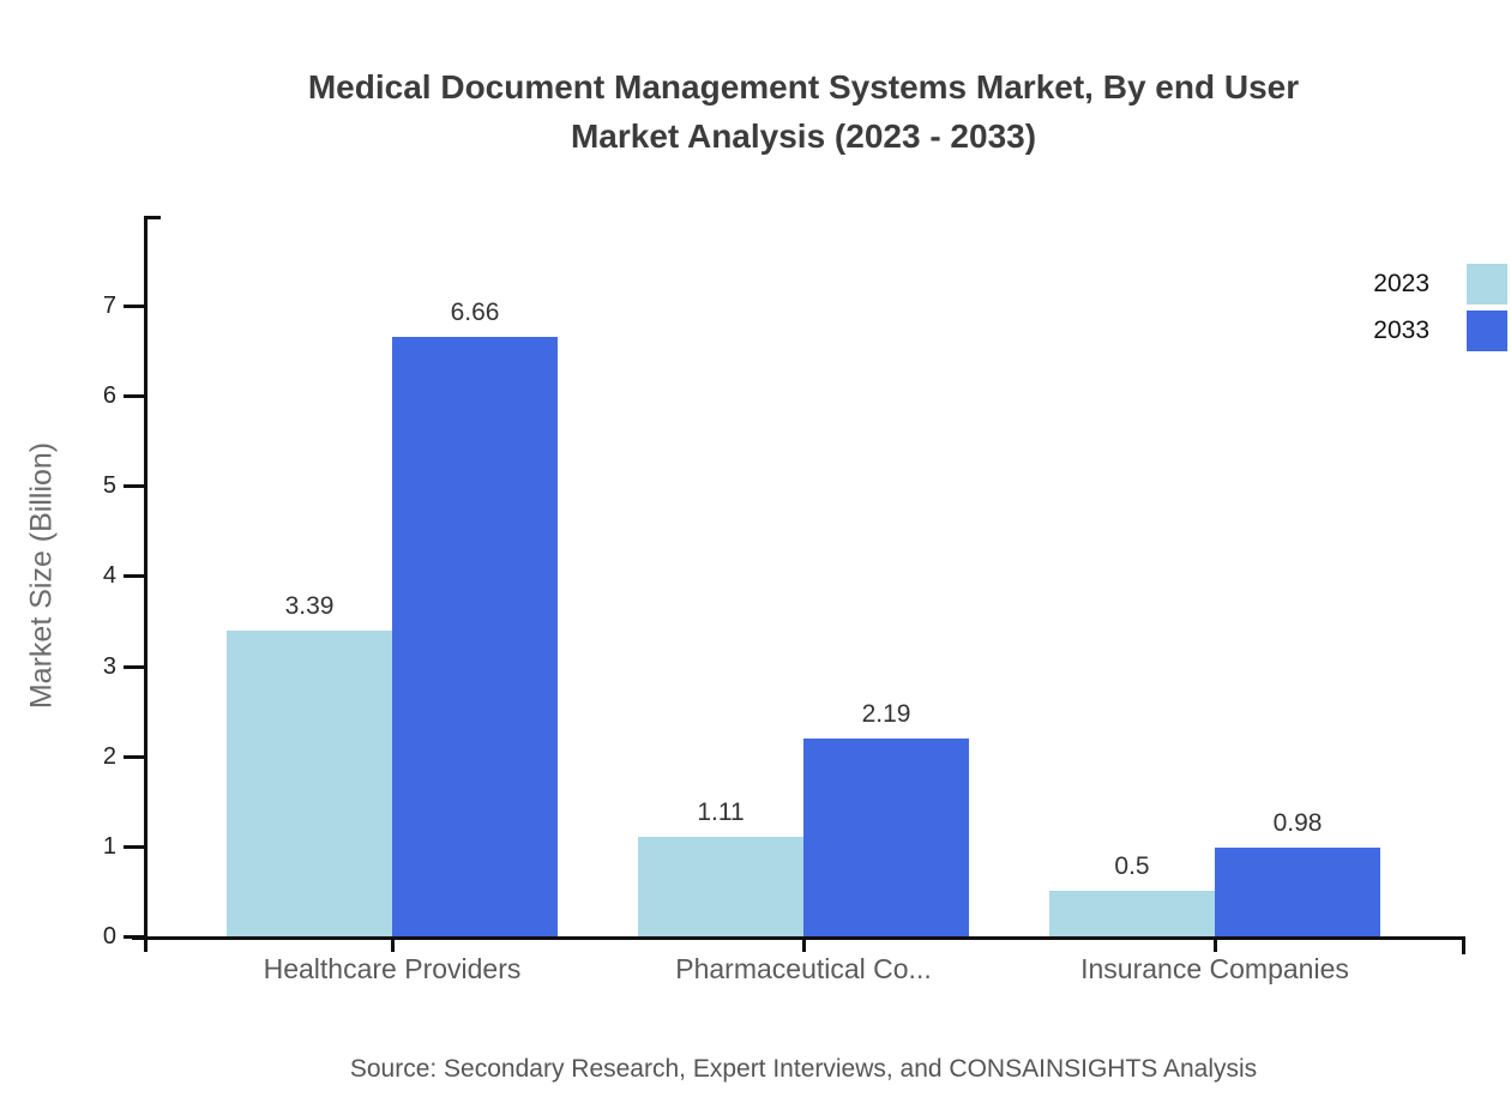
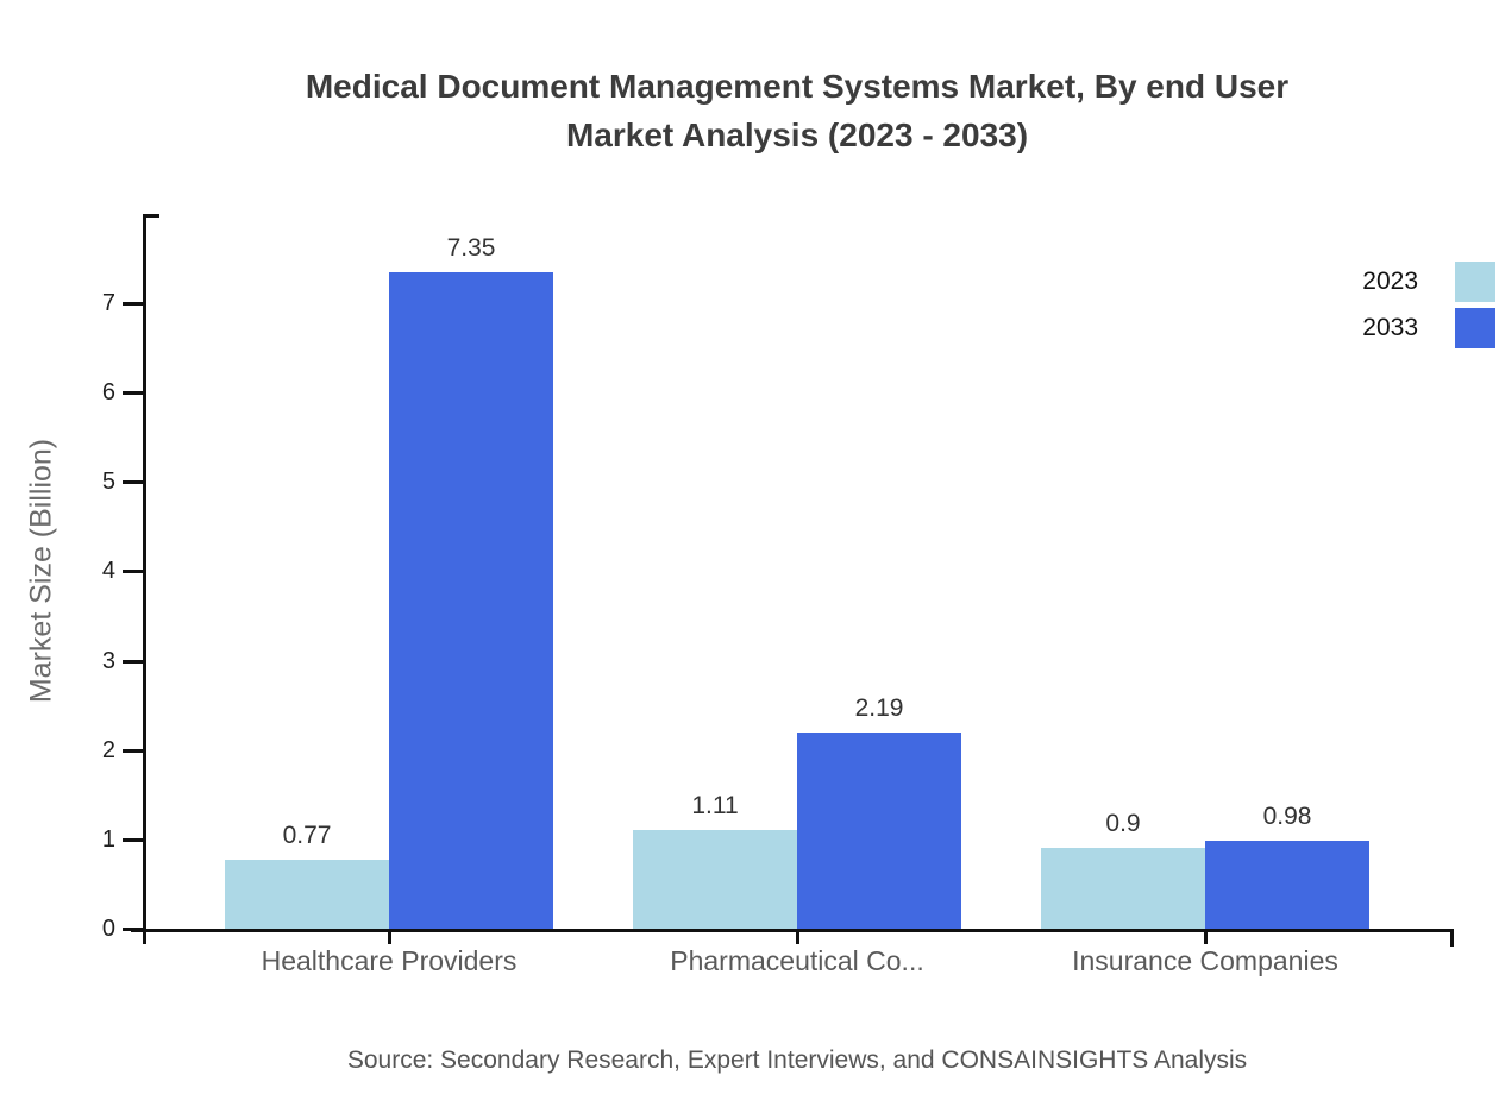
2023/Healthcare Providers: 3.39 -> 0.77
2033/Healthcare Providers: 6.66 -> 7.35
2023/Insurance Companies: 0.5 -> 0.9
